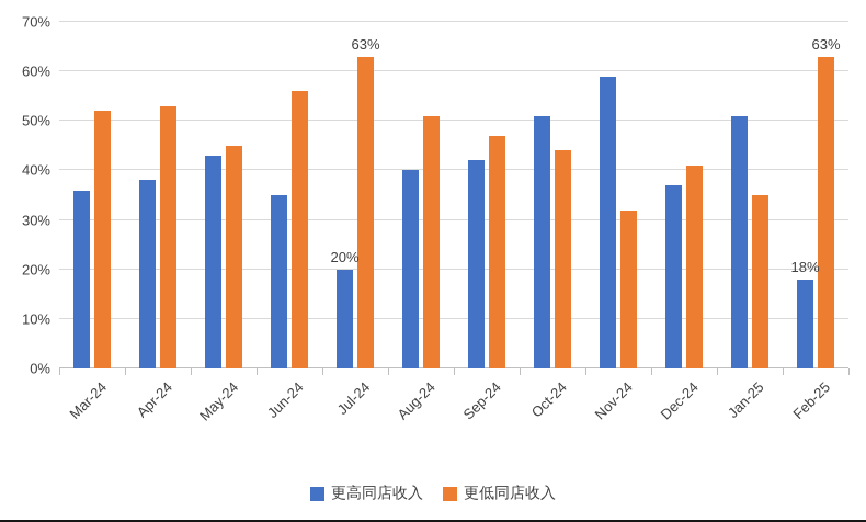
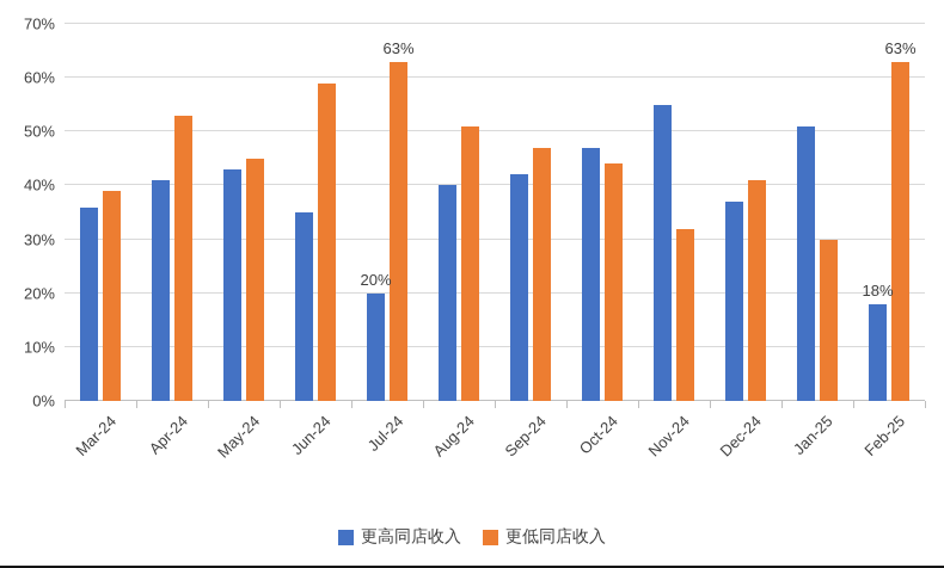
更低同店收入/Mar-24: 52% -> 39%
更高同店收入/Apr-24: 38% -> 41%
更低同店收入/Jun-24: 56% -> 59%
更高同店收入/Oct-24: 51% -> 47%
更高同店收入/Nov-24: 59% -> 55%
更低同店收入/Jan-25: 35% -> 30%
